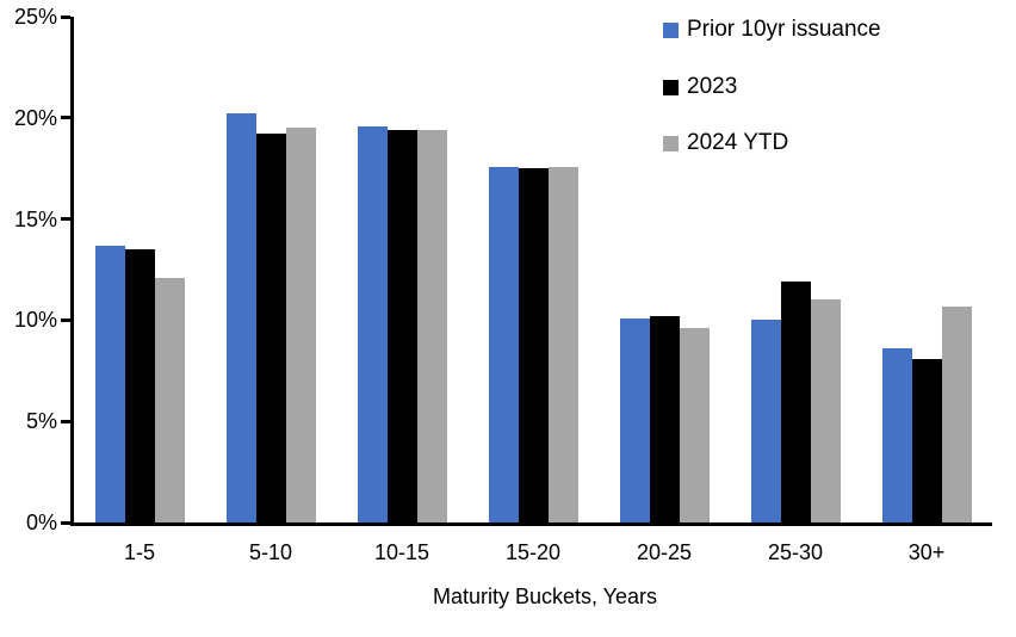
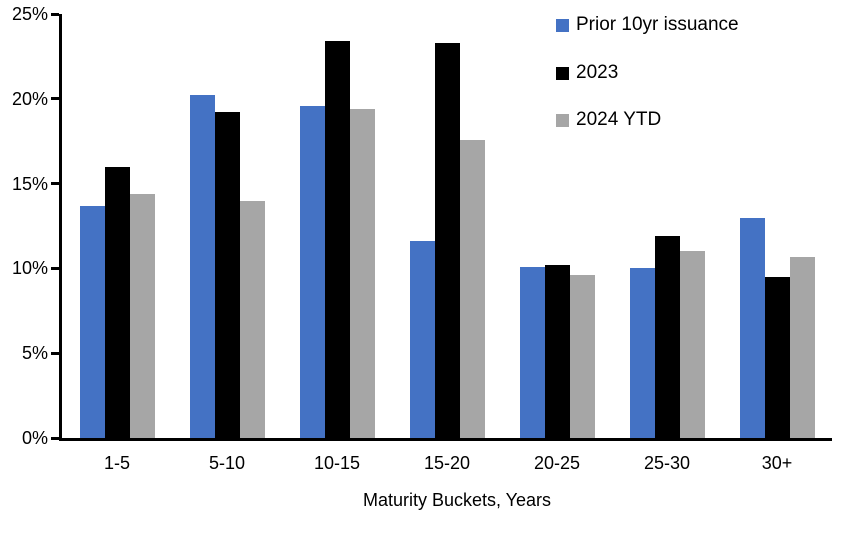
2023/1-5: 13.5% -> 16.0%
2024 YTD/1-5: 12.1% -> 14.4%
2024 YTD/5-10: 19.5% -> 14.0%
2023/10-15: 19.4% -> 23.4%
Prior 10yr issuance/15-20: 17.6% -> 11.6%
2023/15-20: 17.5% -> 23.3%
Prior 10yr issuance/30+: 8.6% -> 13.0%
2023/30+: 8.1% -> 9.5%
